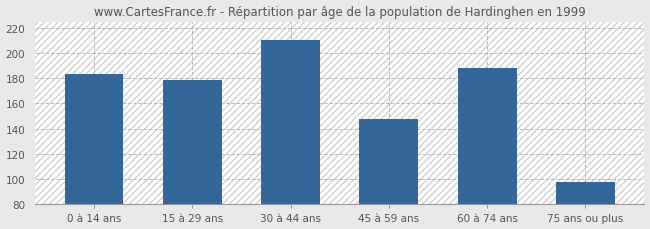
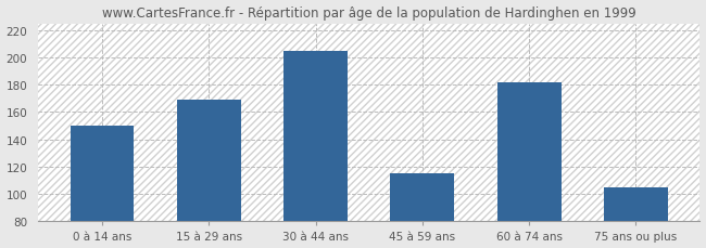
0 à 14 ans: 183 -> 150
15 à 29 ans: 179 -> 169
30 à 44 ans: 210 -> 205
45 à 59 ans: 148 -> 115
60 à 74 ans: 188 -> 182
75 ans ou plus: 98 -> 105
